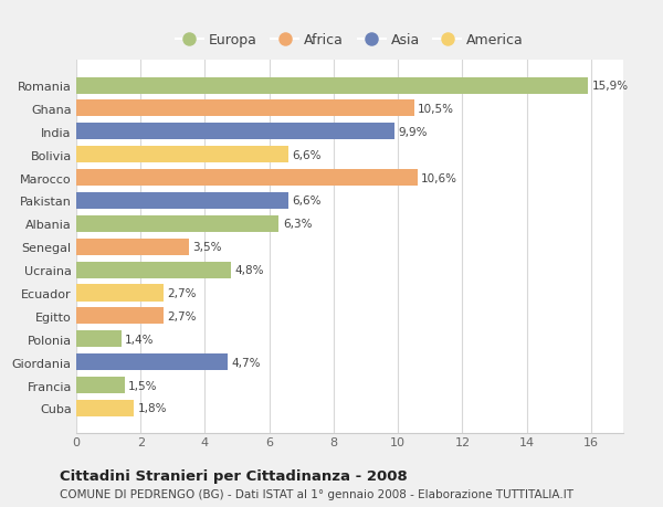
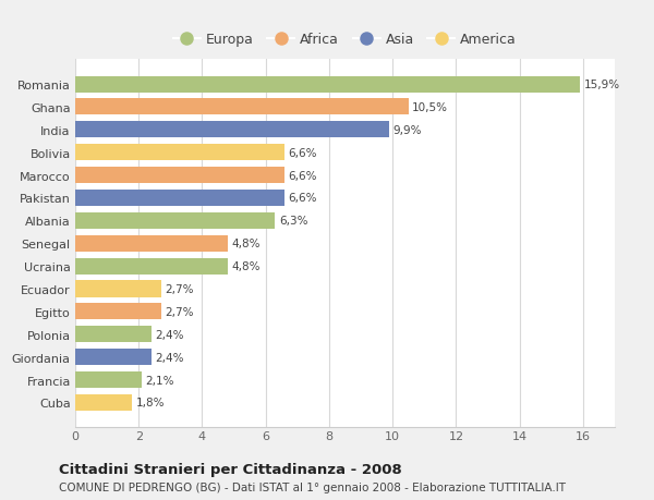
Marocco: 10,6% -> 6,6%
Senegal: 3,5% -> 4,8%
Polonia: 1,4% -> 2,4%
Giordania: 4,7% -> 2,4%
Francia: 1,5% -> 2,1%
